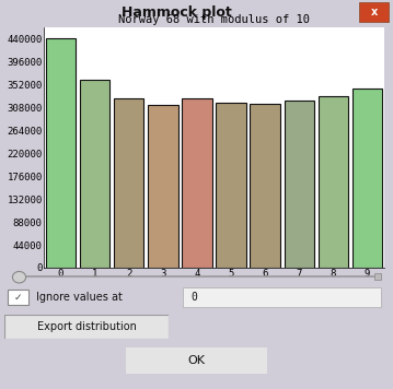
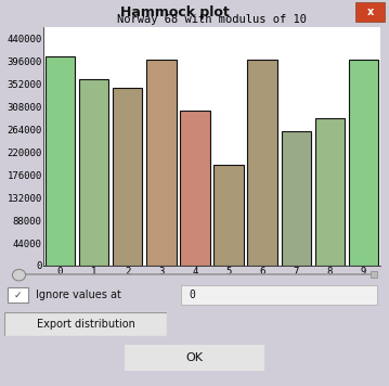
0: 440000 -> 405000
2: 325000 -> 345000
3: 313000 -> 400000
4: 325000 -> 300000
5: 318000 -> 195000
6: 314000 -> 400000
7: 322000 -> 260000
8: 330000 -> 285000
9: 345000 -> 400000
